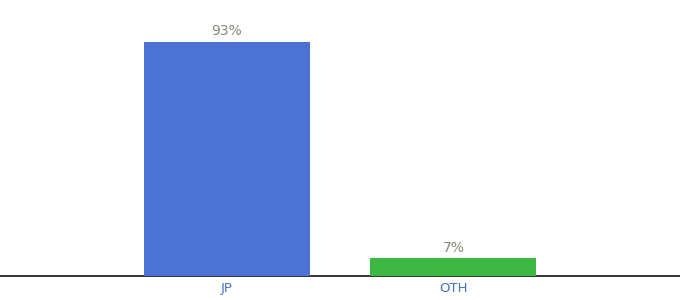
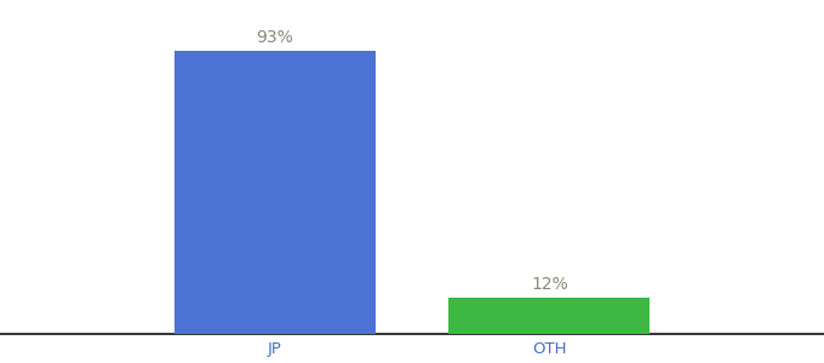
OTH: 7% -> 12%
